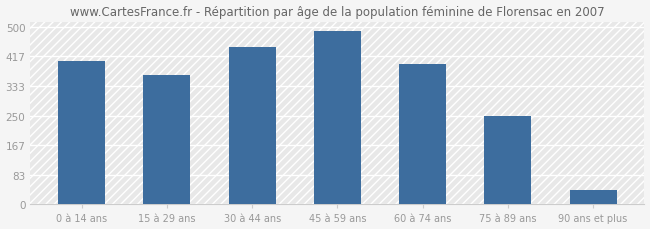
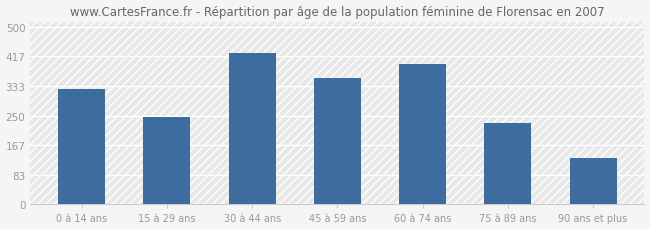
0 à 14 ans: 405 -> 325
15 à 29 ans: 363 -> 245
30 à 44 ans: 443 -> 425
45 à 59 ans: 487 -> 355
75 à 89 ans: 250 -> 230
90 ans et plus: 40 -> 130
